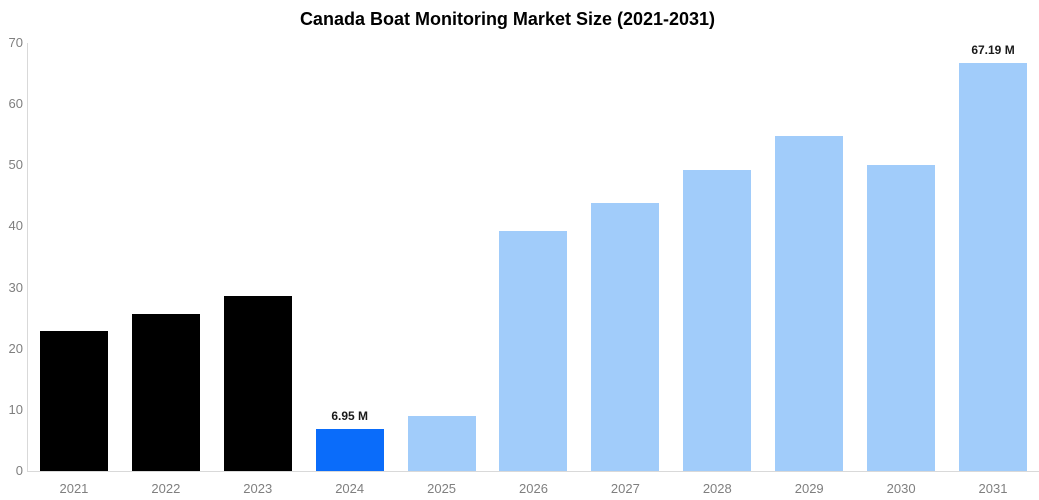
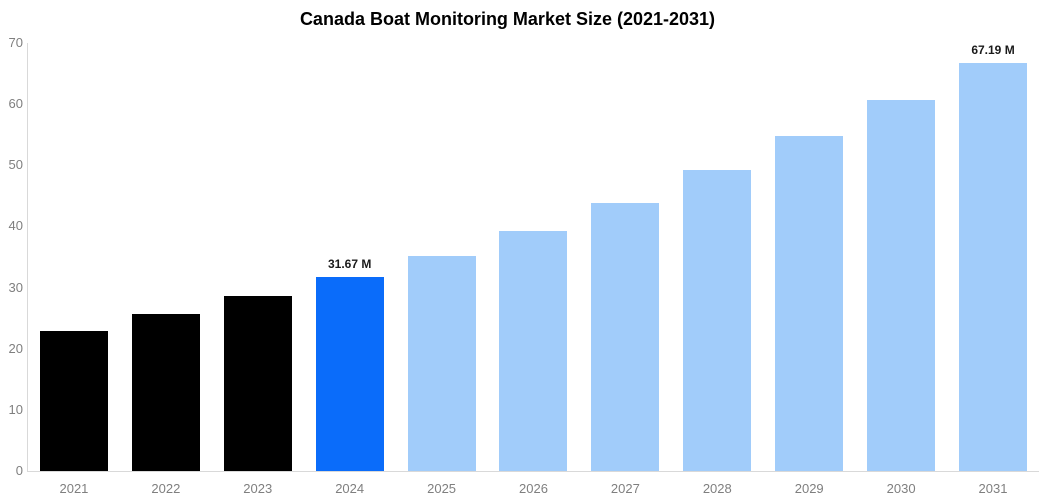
2024: 6.95 -> 31.67
2025: 9 -> 35
2030: 50 -> 61
